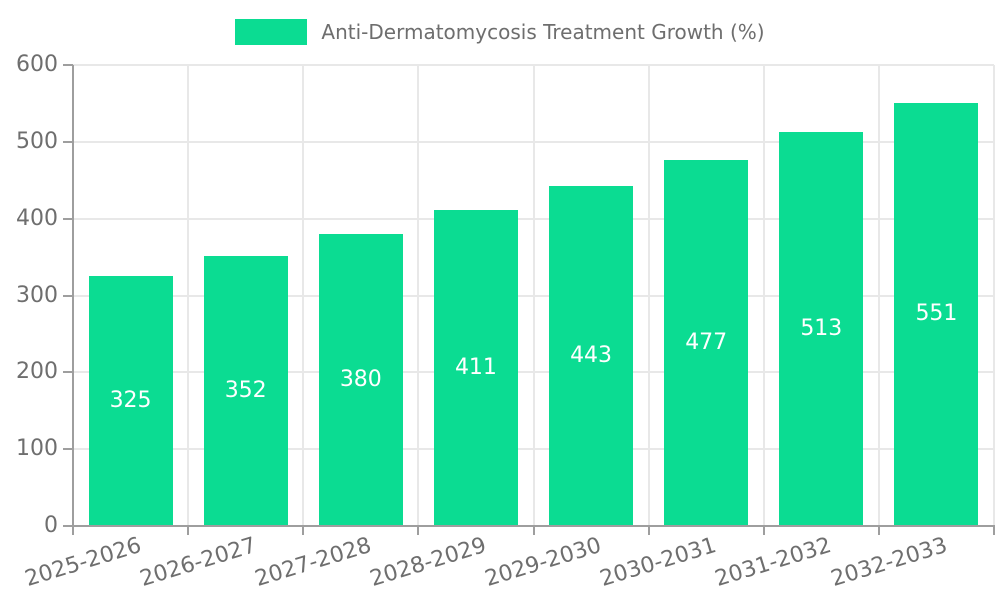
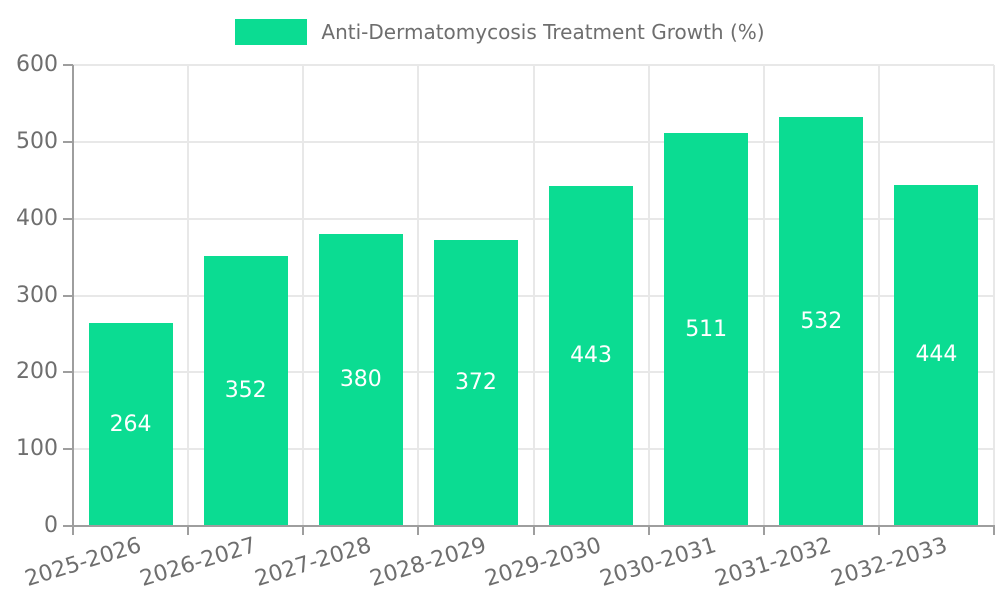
2025-2026: 325 -> 264
2028-2029: 411 -> 372
2030-2031: 477 -> 511
2031-2032: 513 -> 532
2032-2033: 551 -> 444
